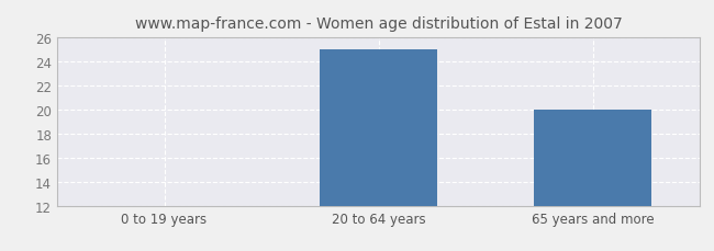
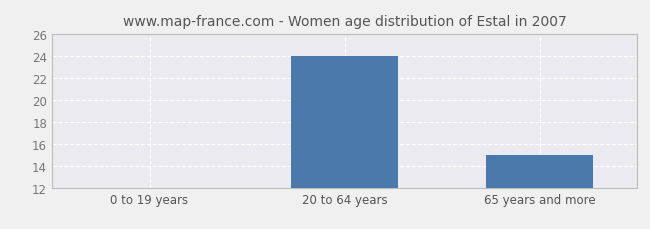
20 to 64 years: 25 -> 24
65 years and more: 20 -> 15
